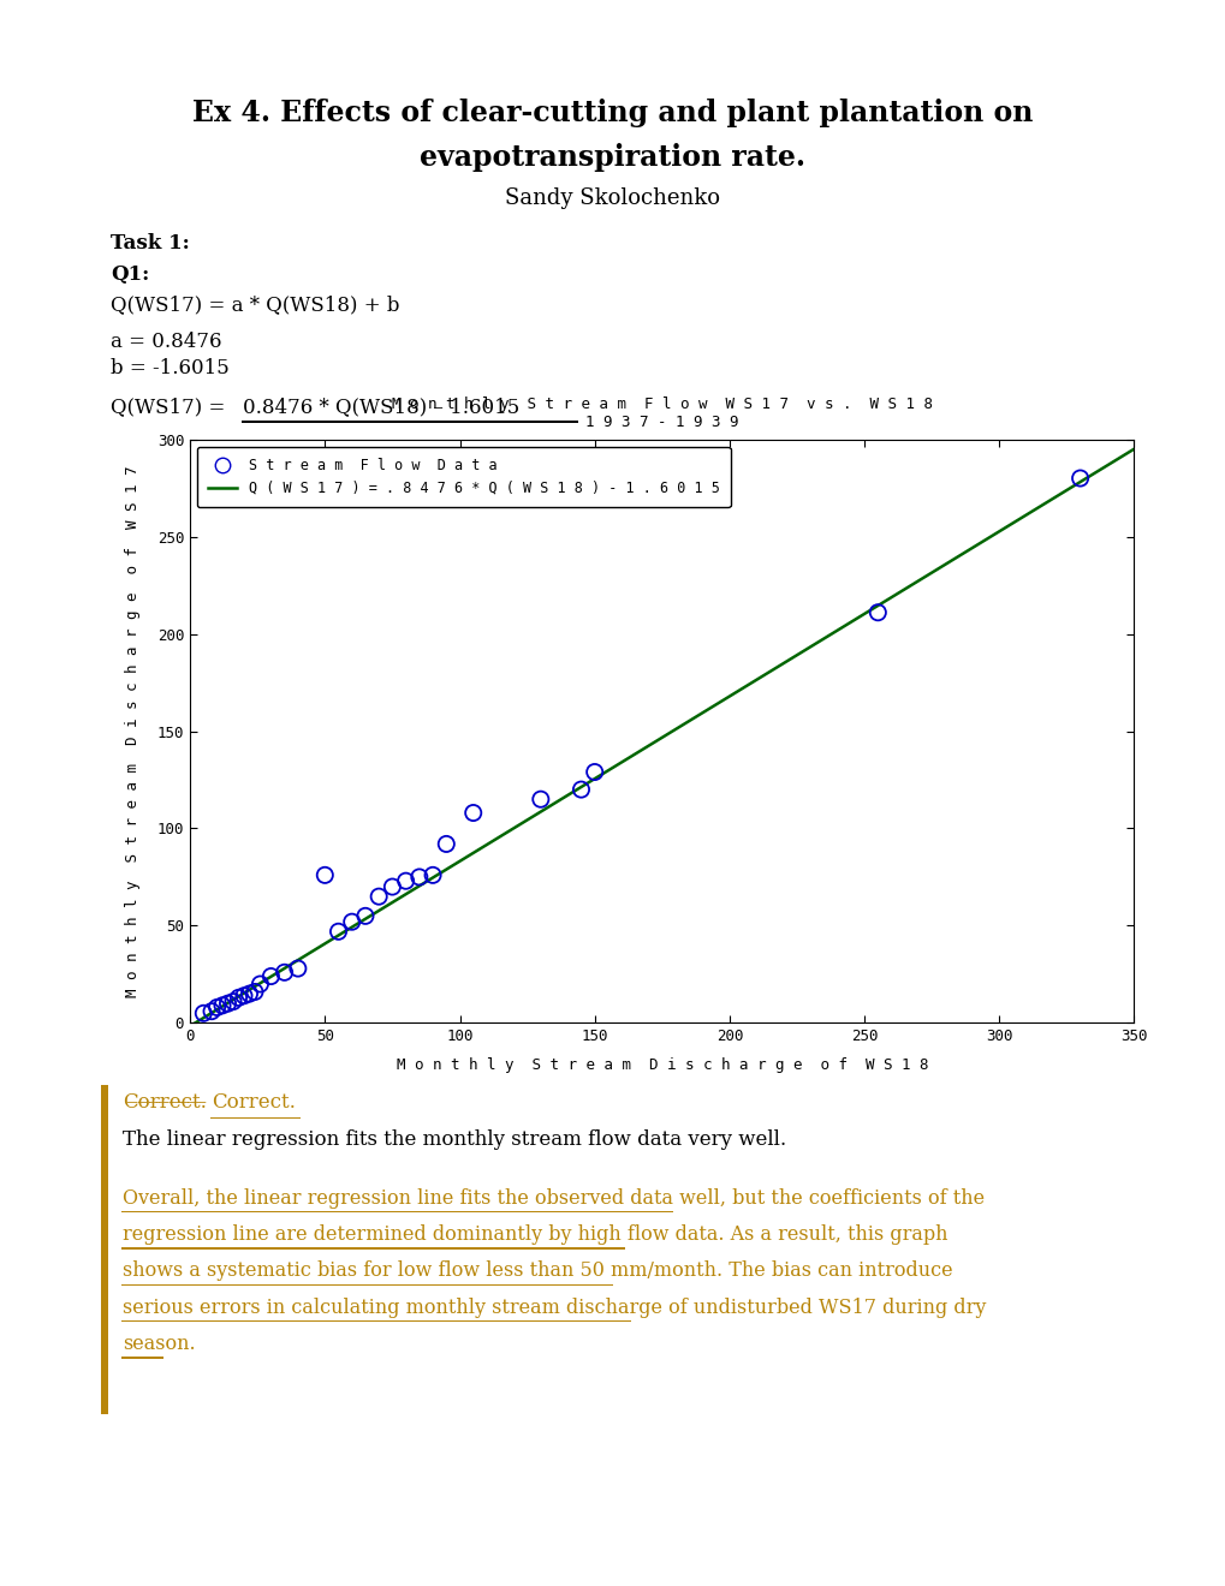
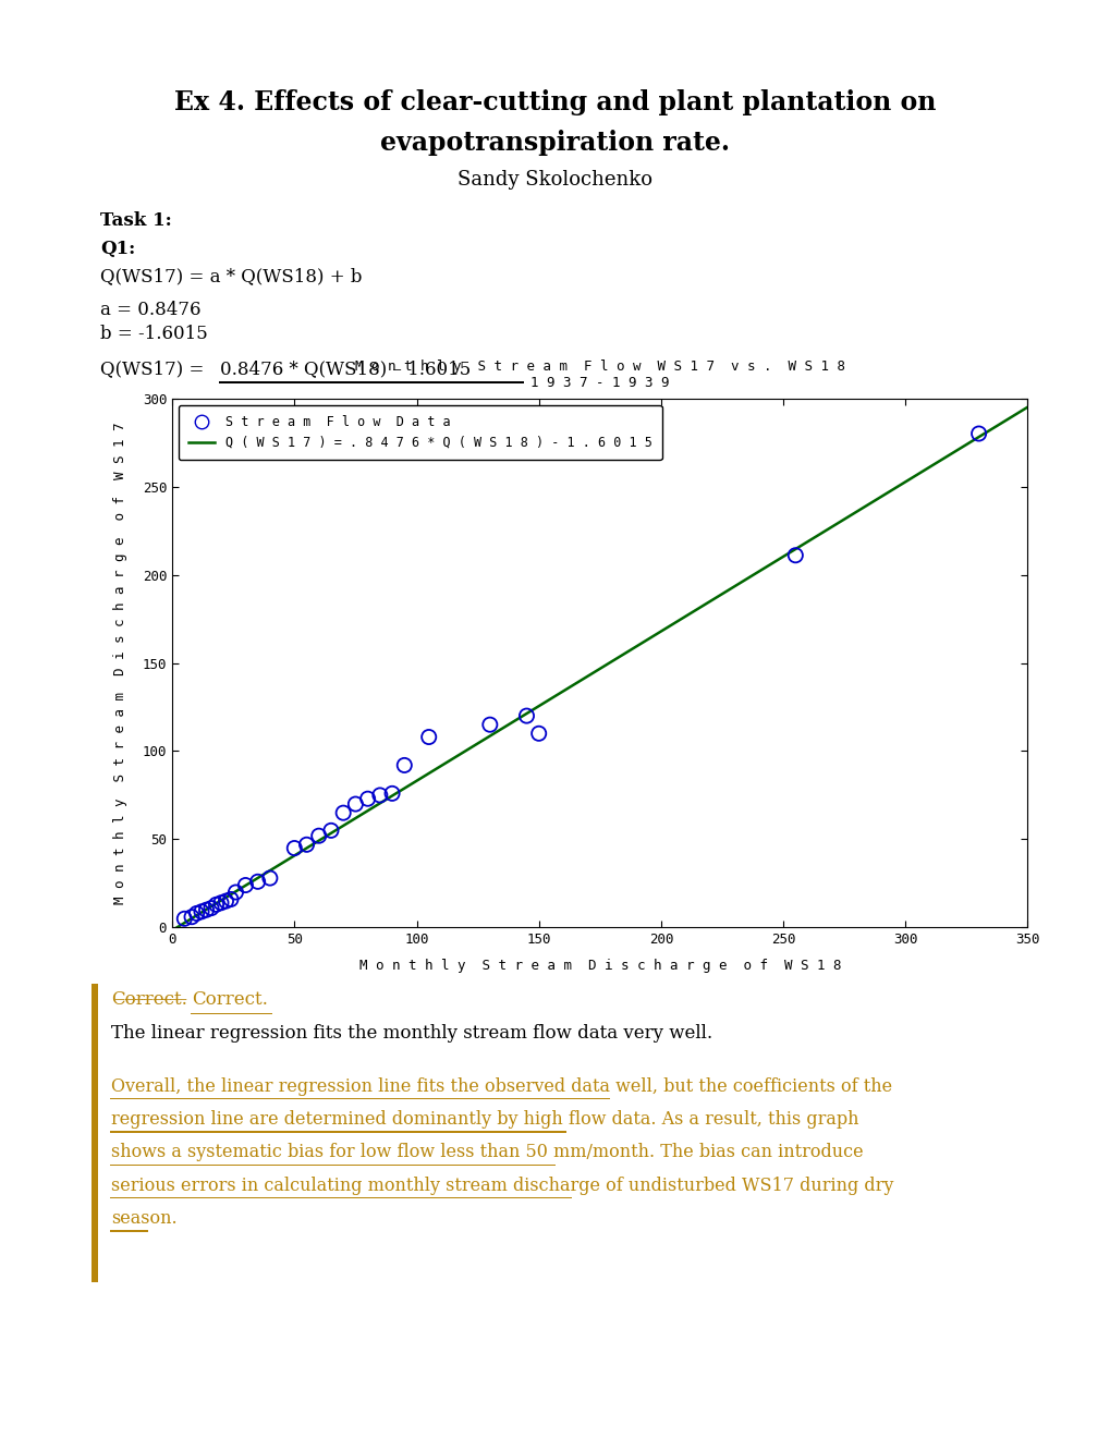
50: 76 -> 45
150: 129 -> 110
